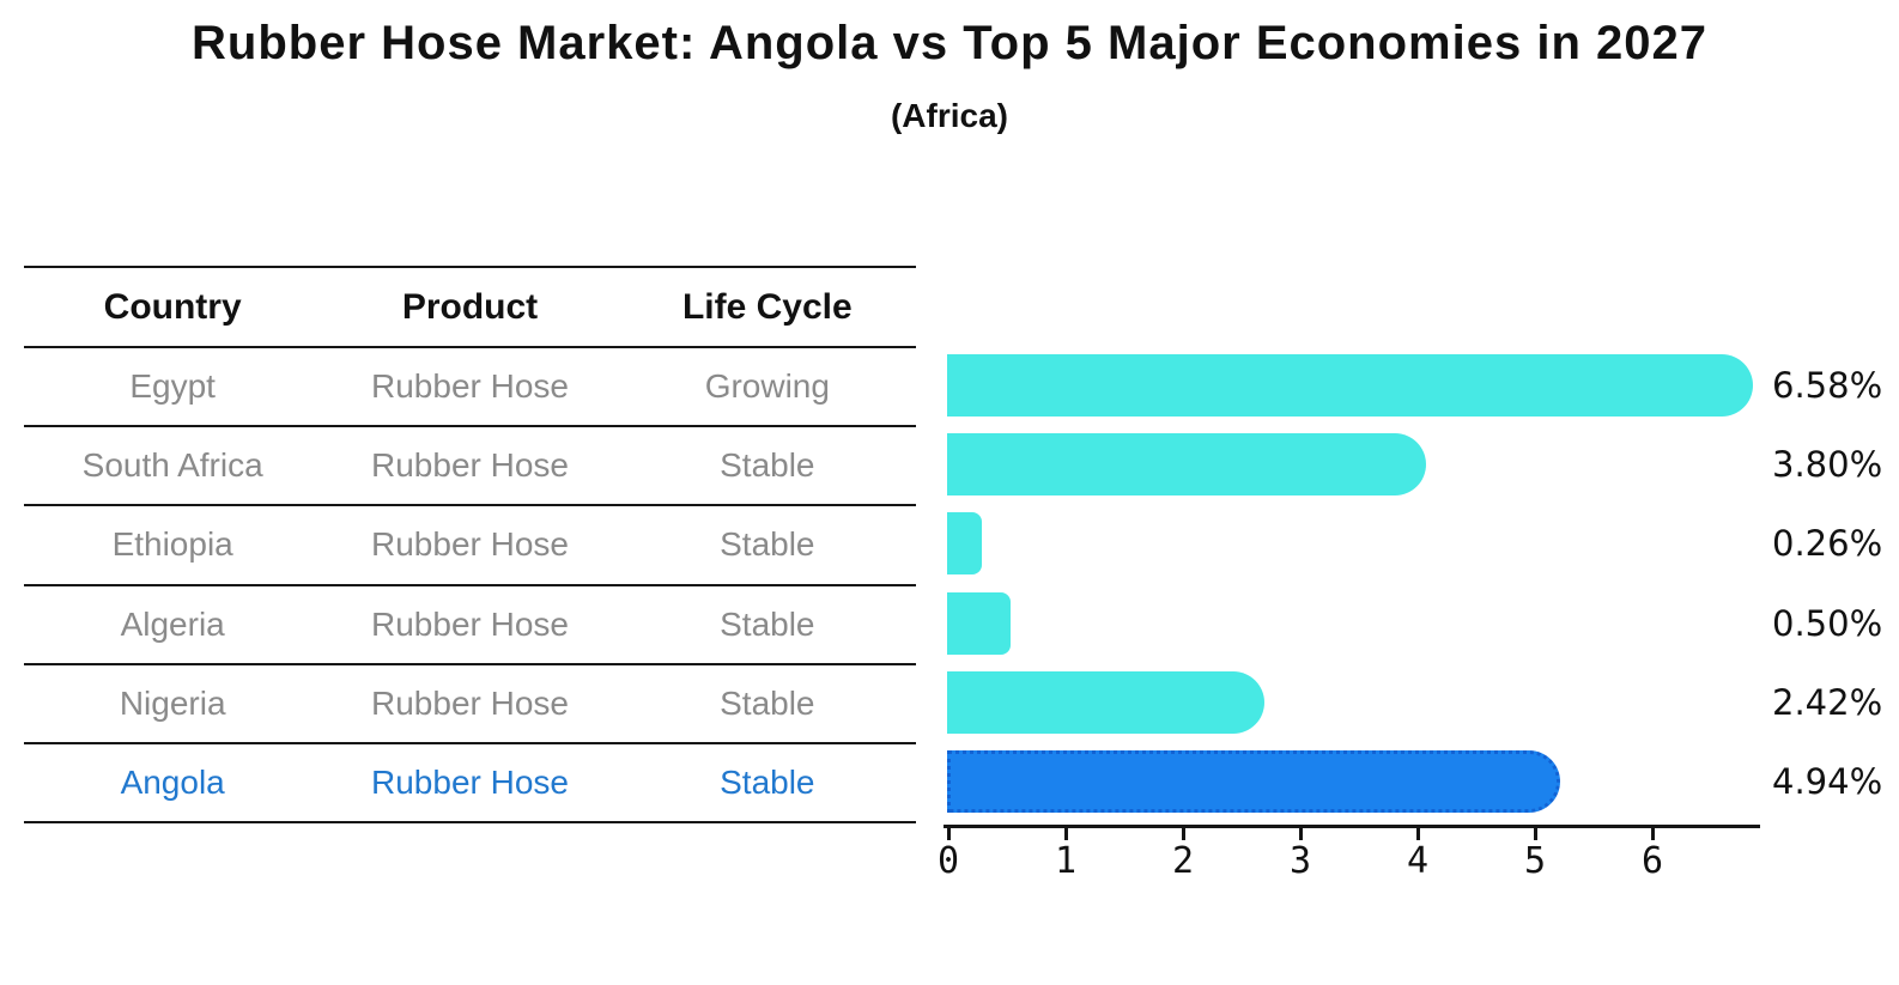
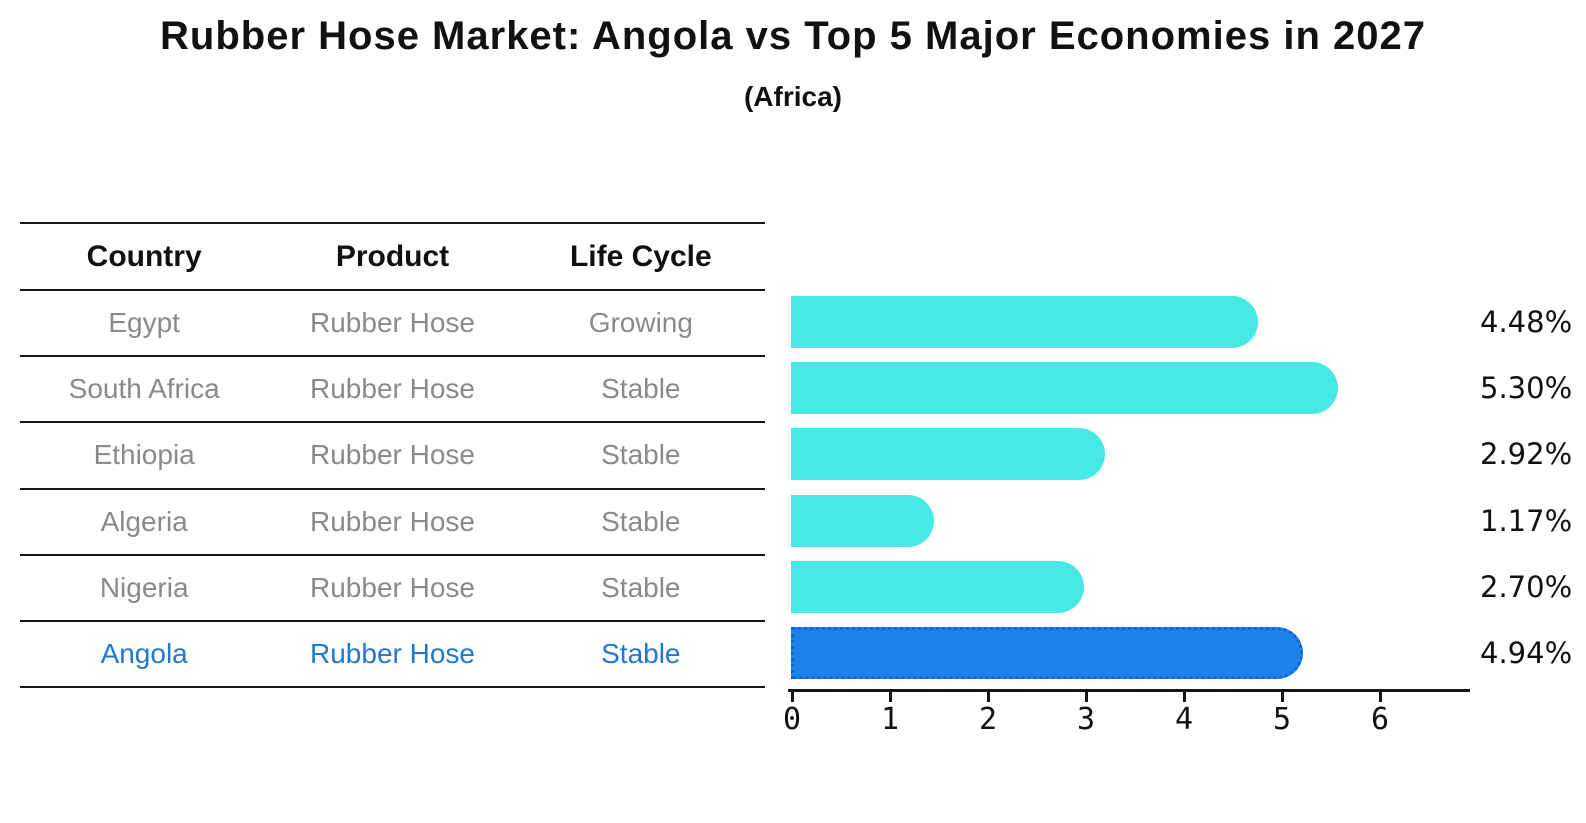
Egypt: 6.58% -> 4.48%
South Africa: 3.80% -> 5.30%
Ethiopia: 0.26% -> 2.92%
Algeria: 0.50% -> 1.17%
Nigeria: 2.42% -> 2.70%
